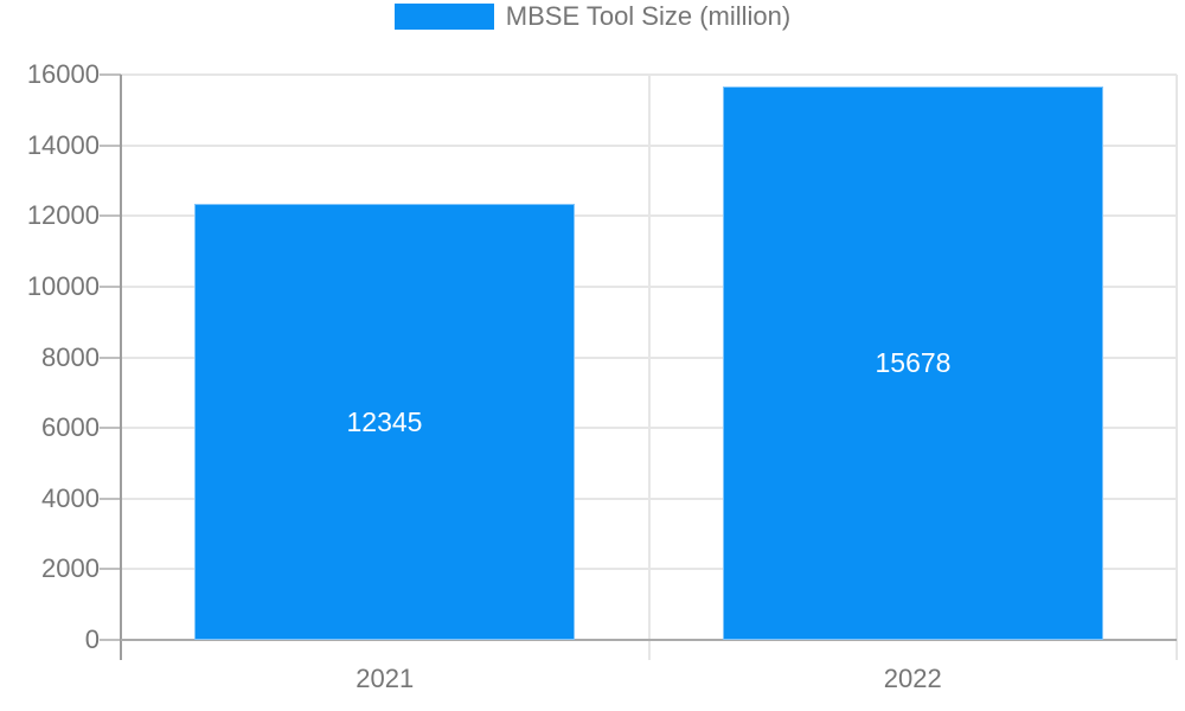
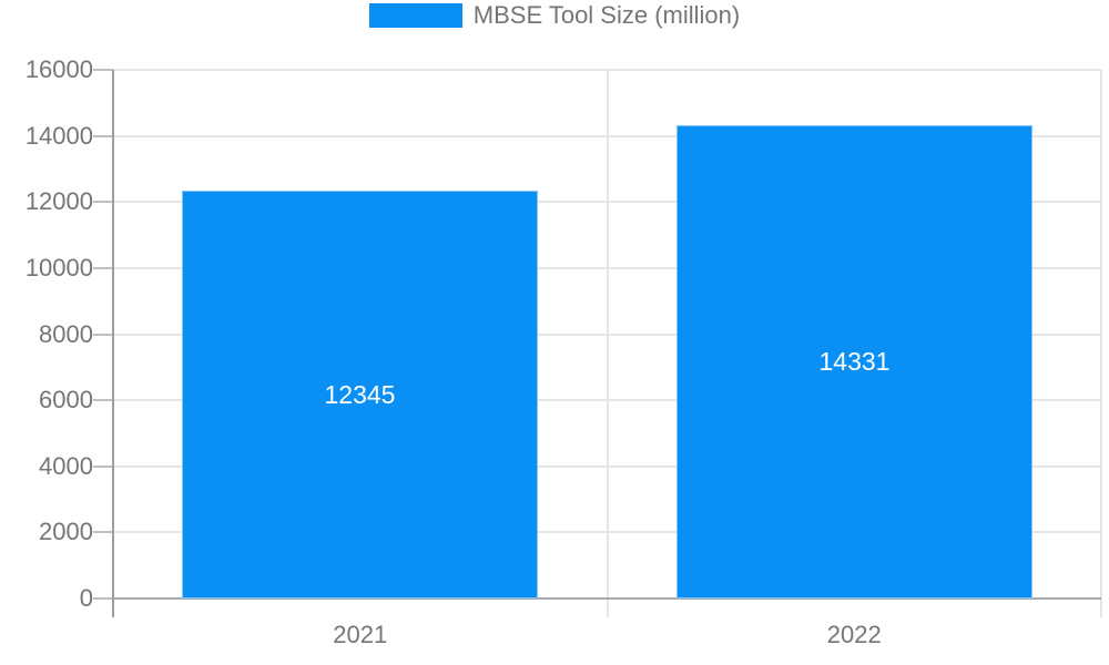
2022: 15678 -> 14331
